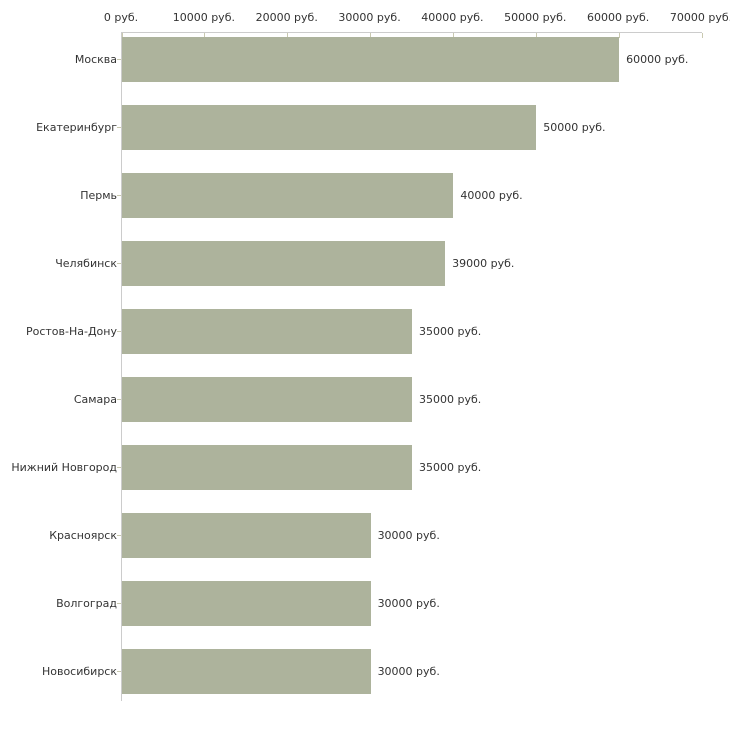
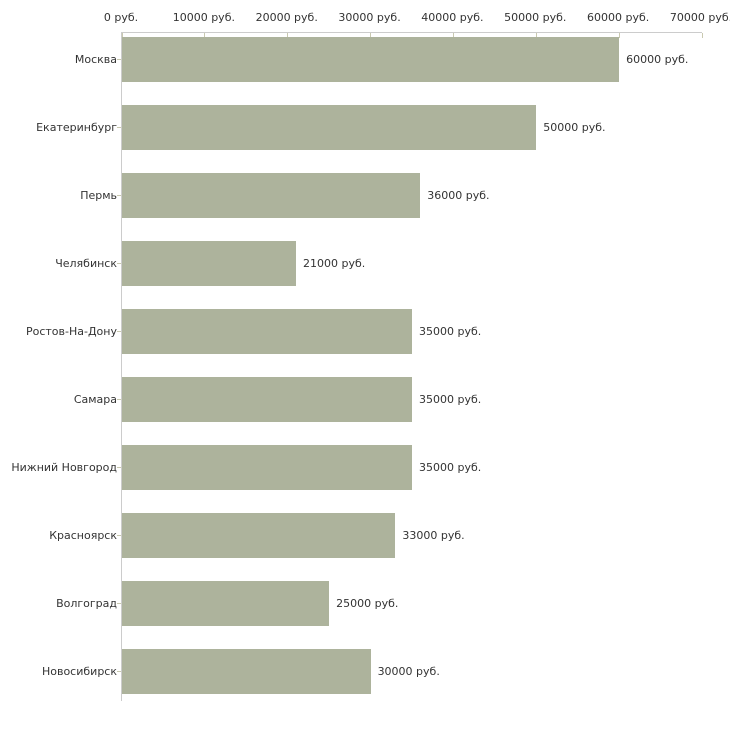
Пермь: 40000 -> 36000
Челябинск: 39000 -> 21000
Красноярск: 30000 -> 33000
Волгоград: 30000 -> 25000
